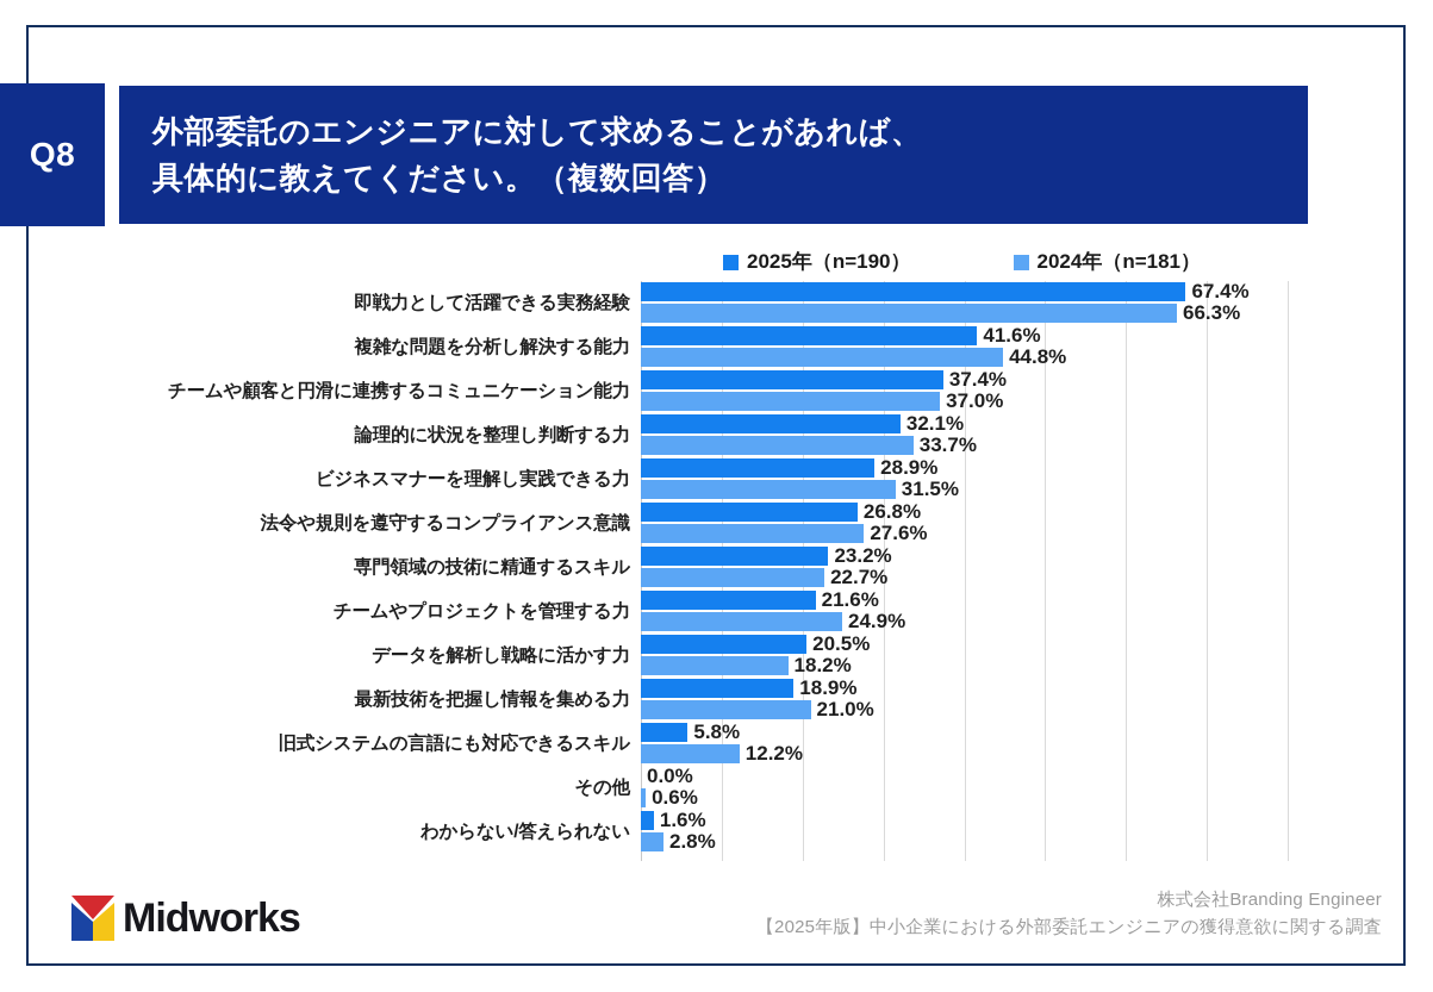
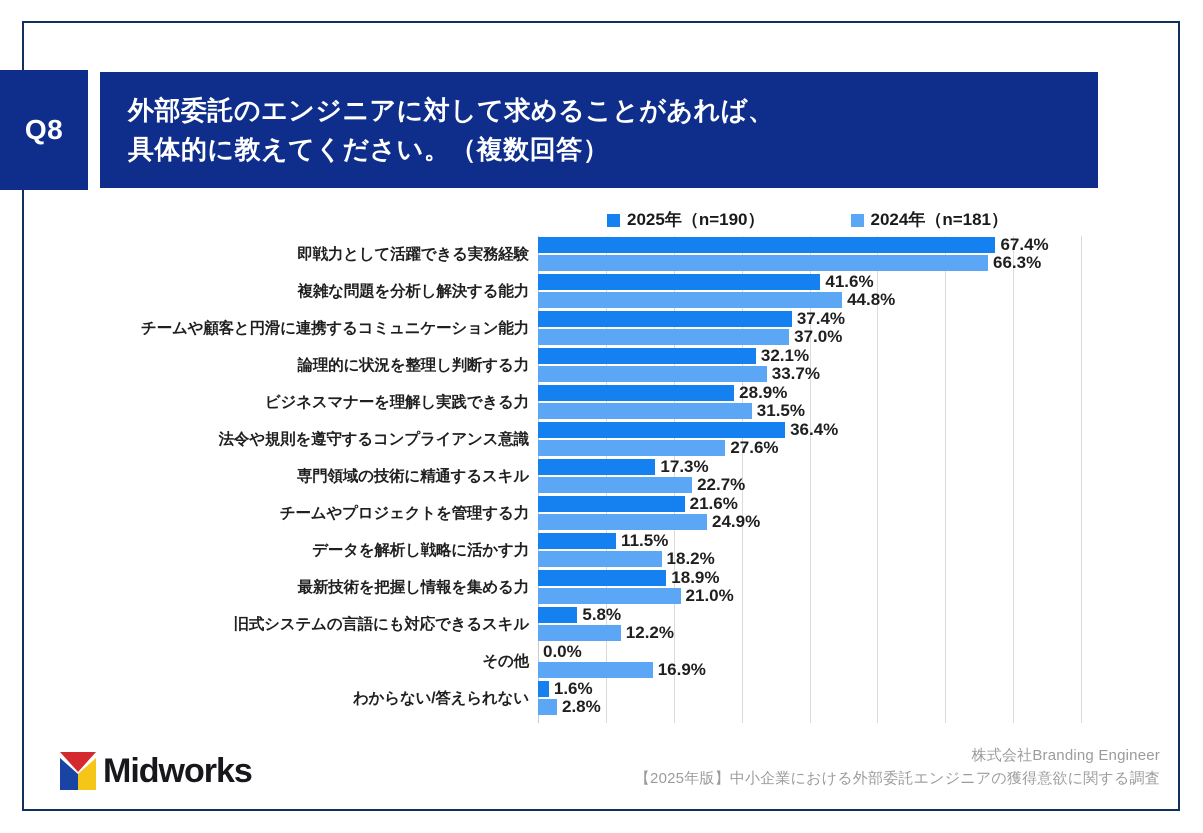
2025年（n=190）/法令や規則を遵守するコンプライアンス意識: 26.8% -> 36.4%
2025年（n=190）/専門領域の技術に精通するスキル: 23.2% -> 17.3%
2025年（n=190）/データを解析し戦略に活かす力: 20.5% -> 11.5%
2024年（n=181）/その他: 0.6% -> 16.9%
